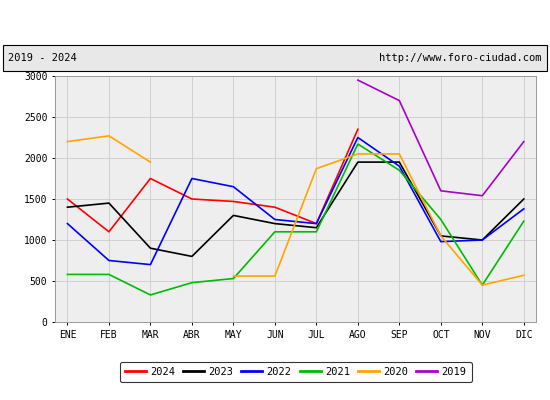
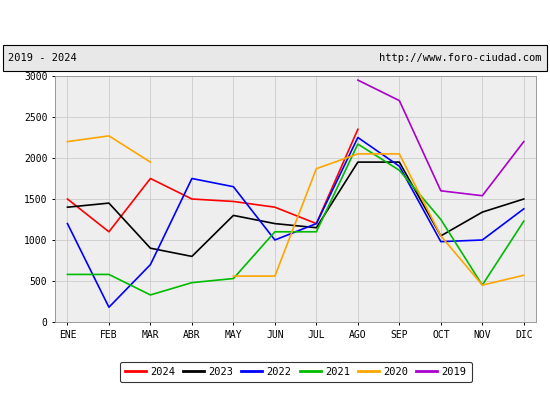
2022/FEB: 750 -> 180
2022/JUN: 1250 -> 1000
2023/NOV: 1000 -> 1340
